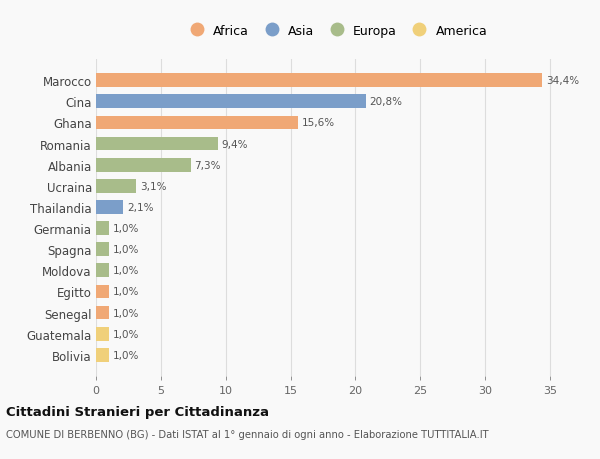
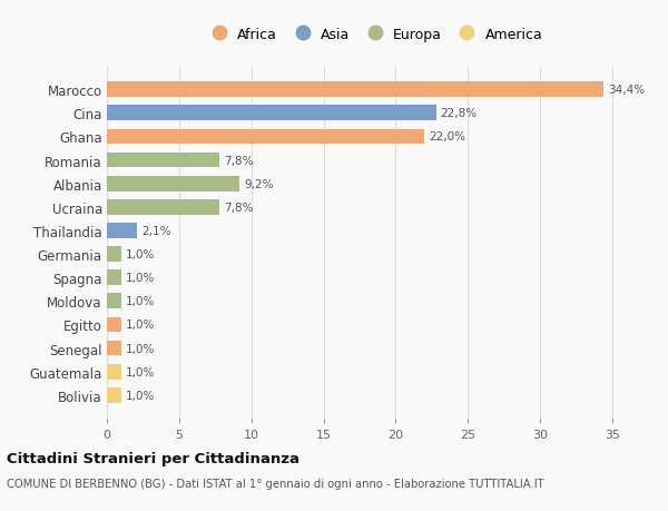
Cina: 20,8% -> 22,8%
Ghana: 15,6% -> 22,0%
Romania: 9,4% -> 7,8%
Albania: 7,3% -> 9,2%
Ucraina: 3,1% -> 7,8%
